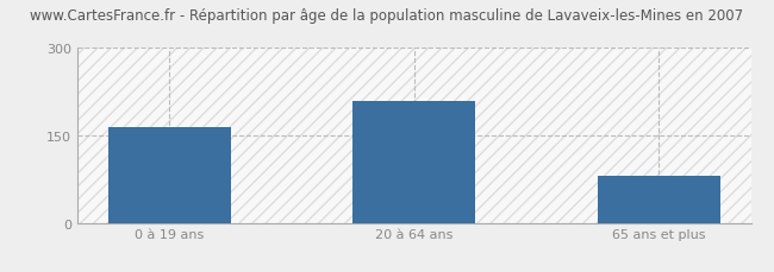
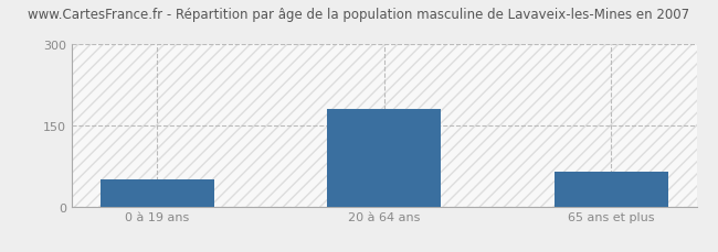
0 à 19 ans: 165 -> 50
20 à 64 ans: 210 -> 180
65 ans et plus: 80 -> 65
